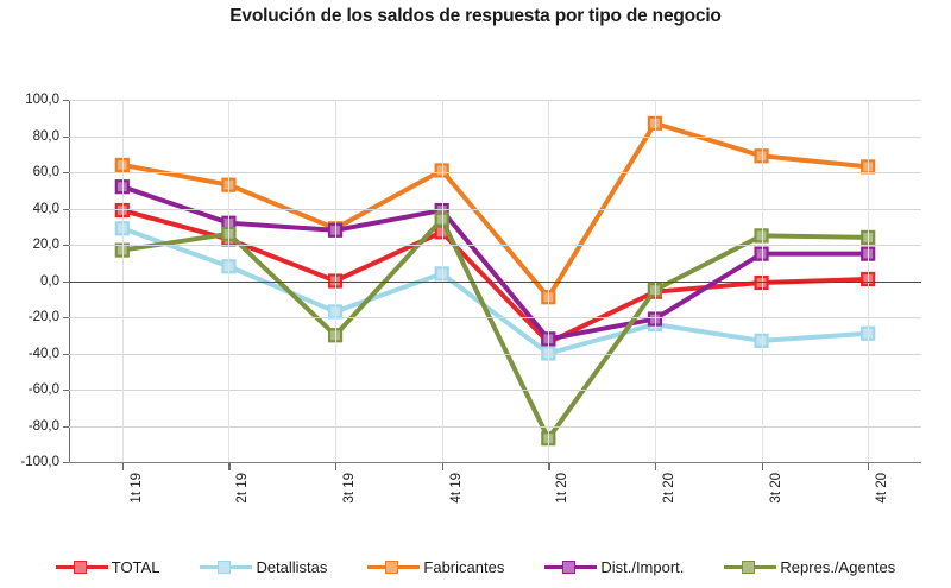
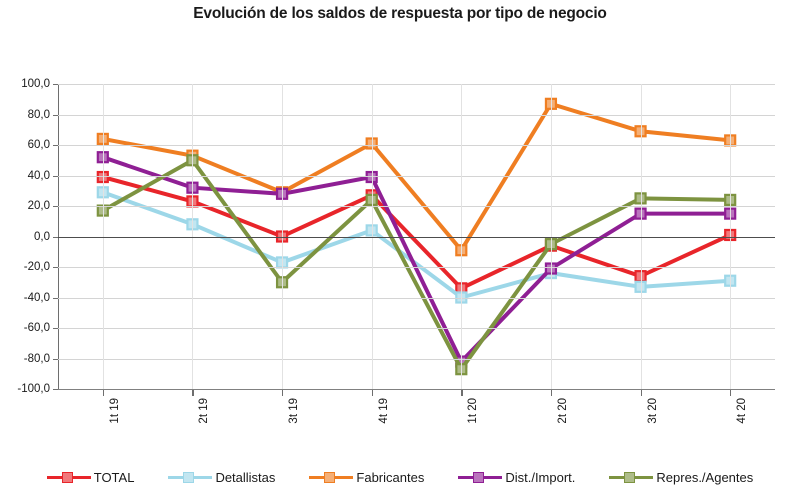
Repres./Agentes/2t 19: 26 -> 50
Repres./Agentes/4t 19: 34 -> 24
Dist./Import./1t 20: -32 -> -82
TOTAL/3t 20: -1 -> -26
